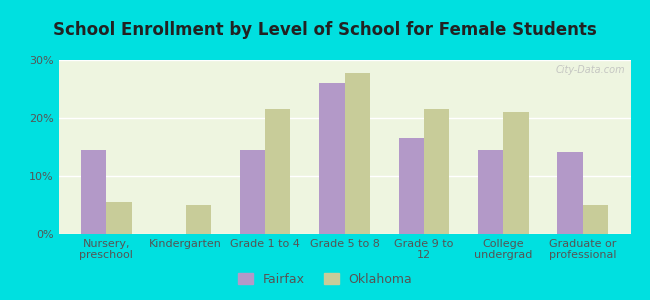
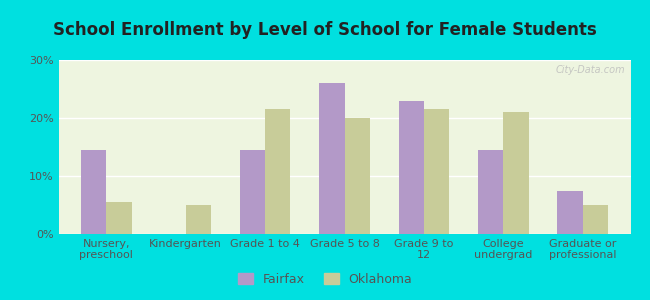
Oklahoma/Grade 5 to 8: 27.8% -> 20.0%
Fairfax/Grade 9 to 12: 16.6% -> 23.0%
Fairfax/Graduate or professional: 14.2% -> 7.5%
